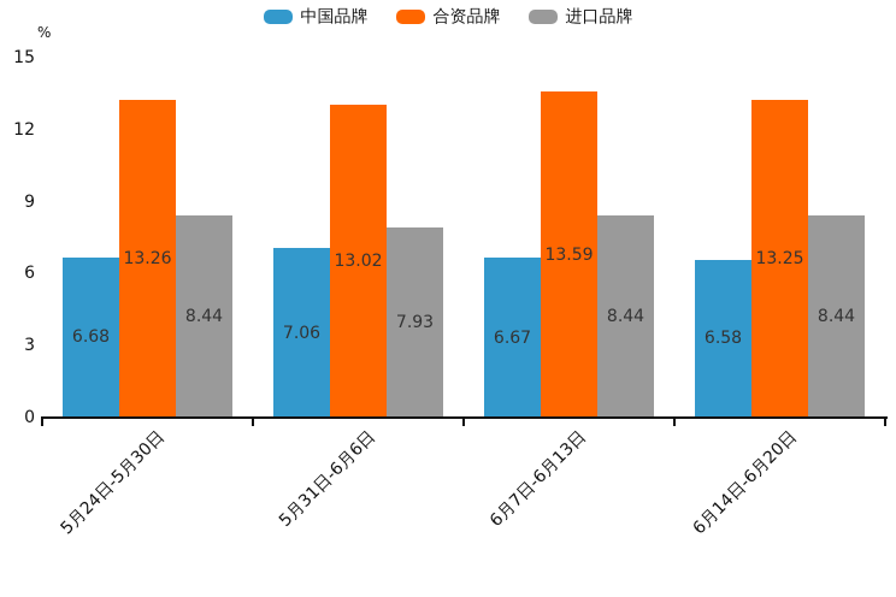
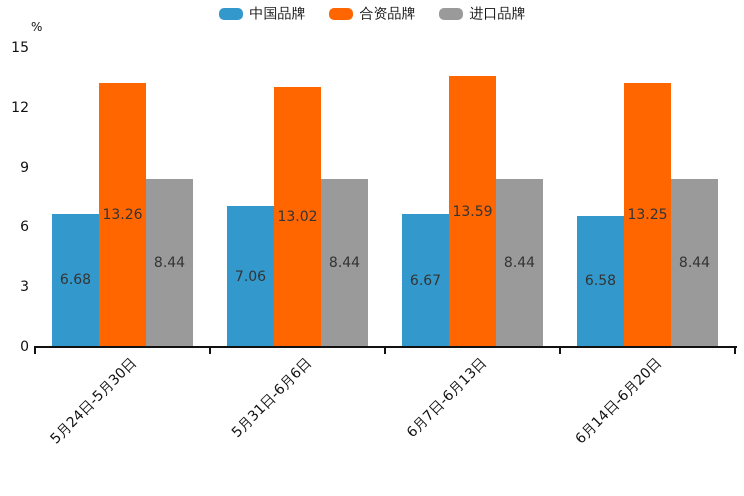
进口品牌/5月31日-6月6日: 7.93 -> 8.44
